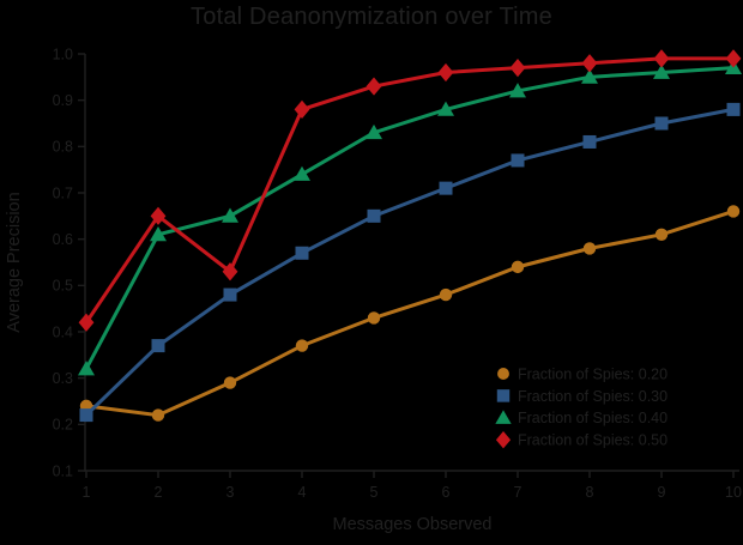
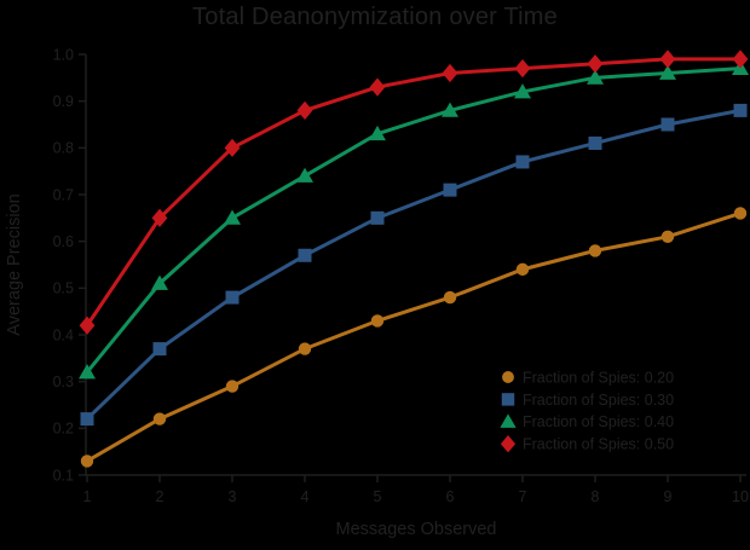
Fraction of Spies: 0.20/1: 0.24 -> 0.13
Fraction of Spies: 0.40/2: 0.61 -> 0.51
Fraction of Spies: 0.50/3: 0.53 -> 0.80
